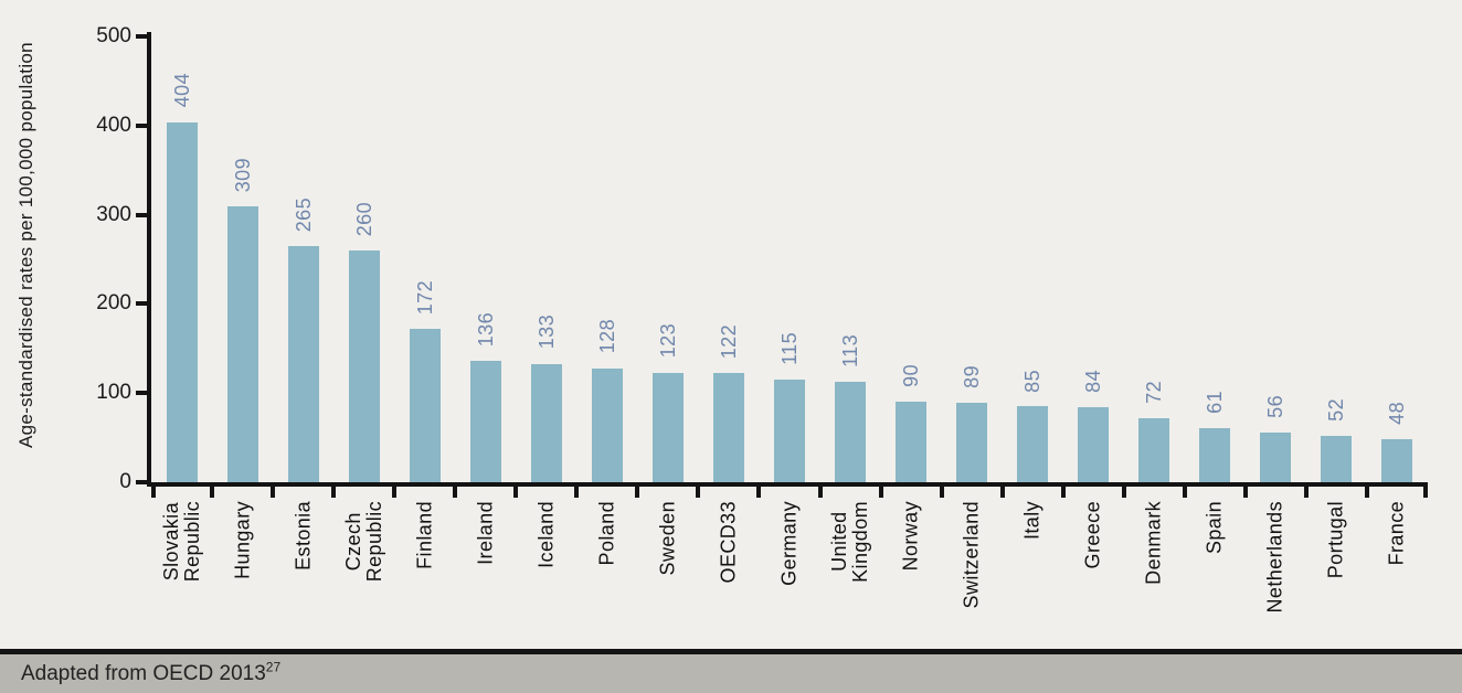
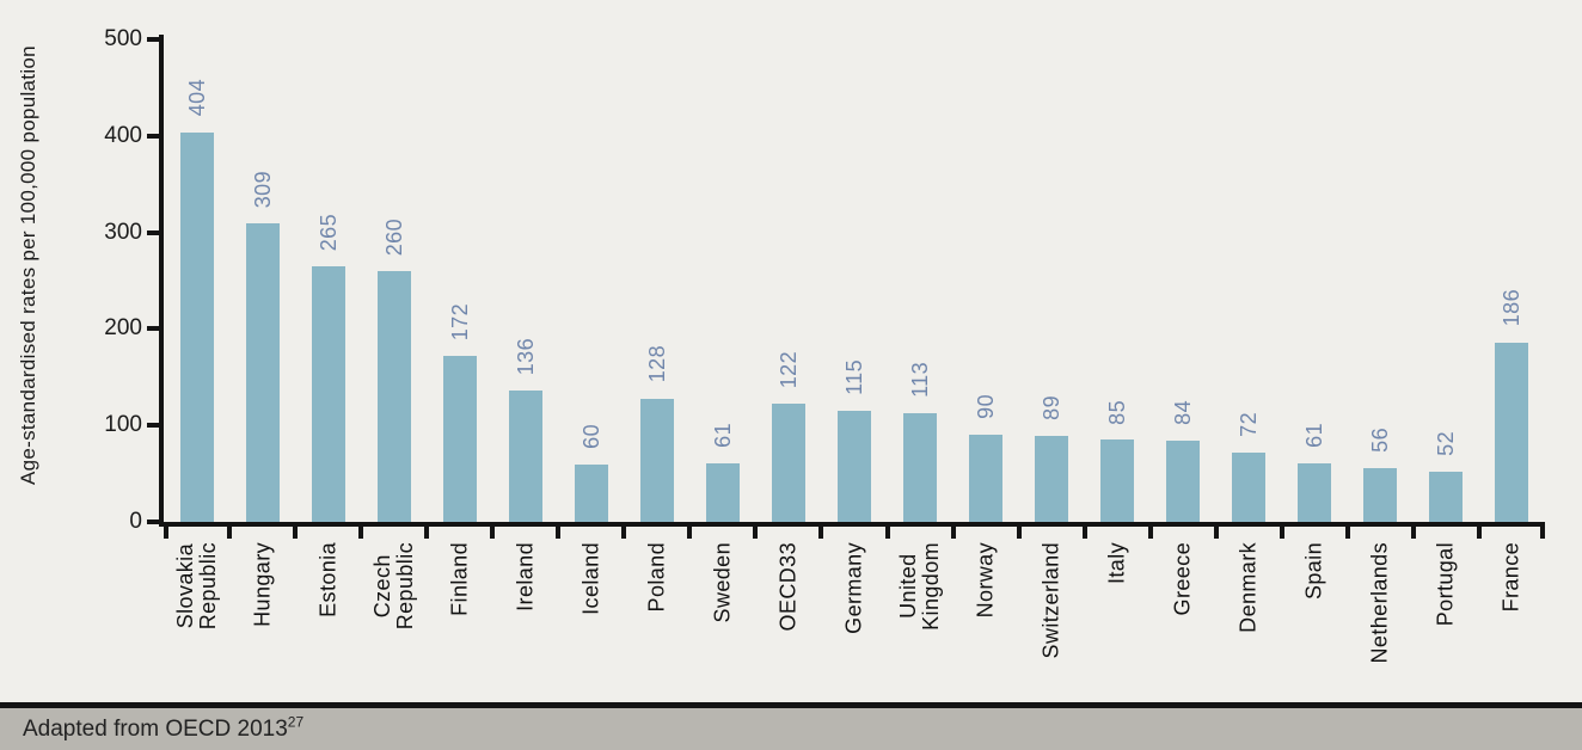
Iceland: 133 -> 60
Sweden: 123 -> 61
France: 48 -> 186
